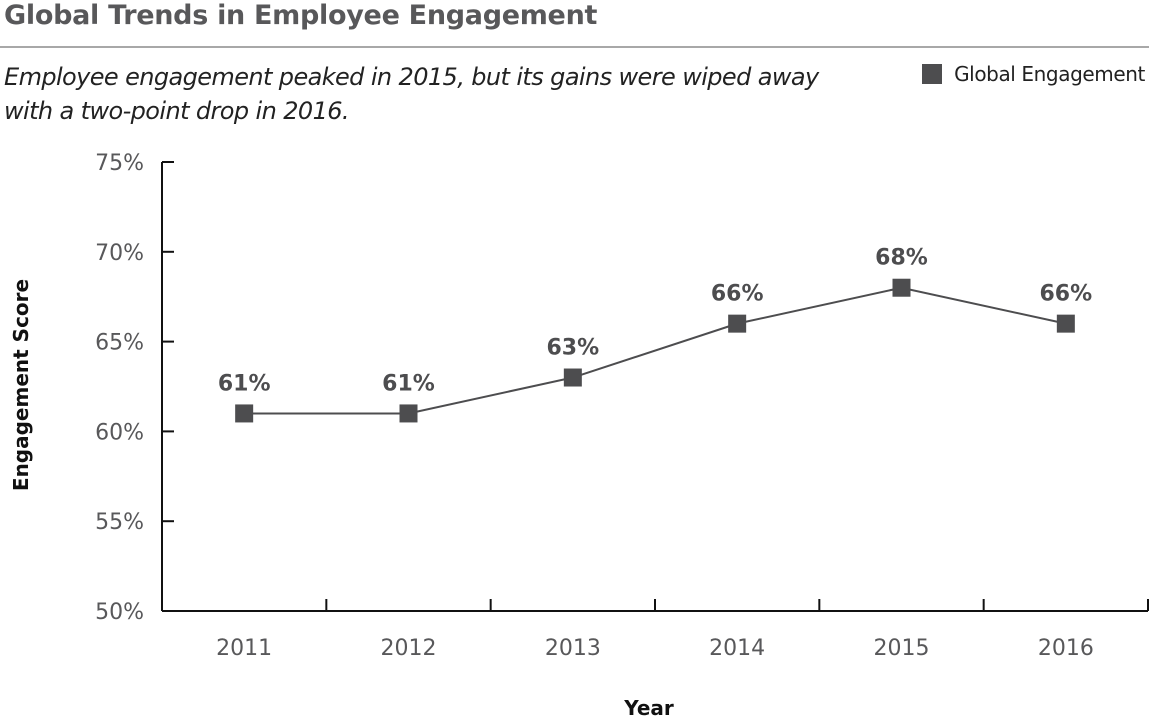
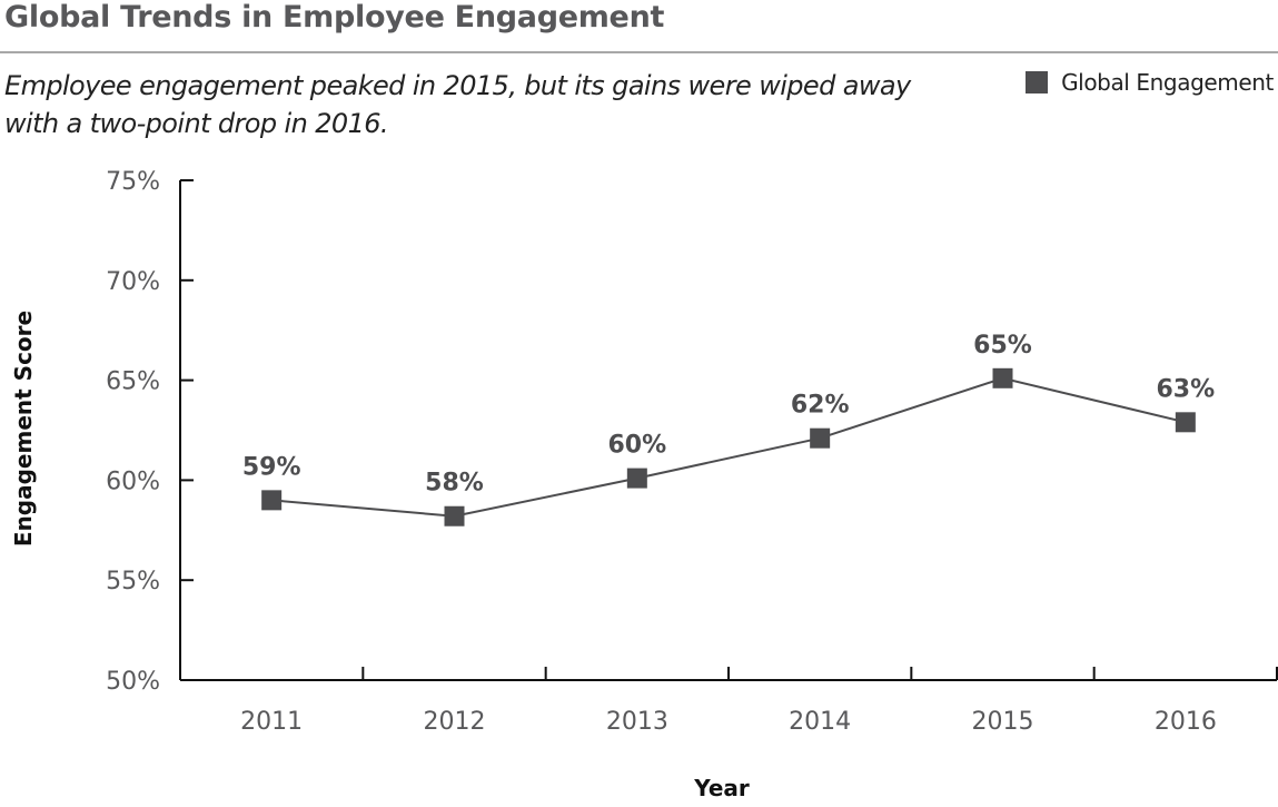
2011: 61% -> 59%
2012: 61% -> 58%
2013: 63% -> 60%
2014: 66% -> 62%
2015: 68% -> 65%
2016: 66% -> 63%
